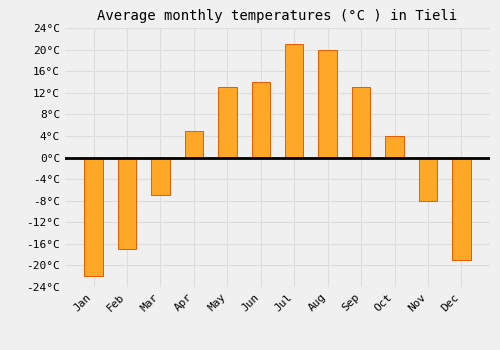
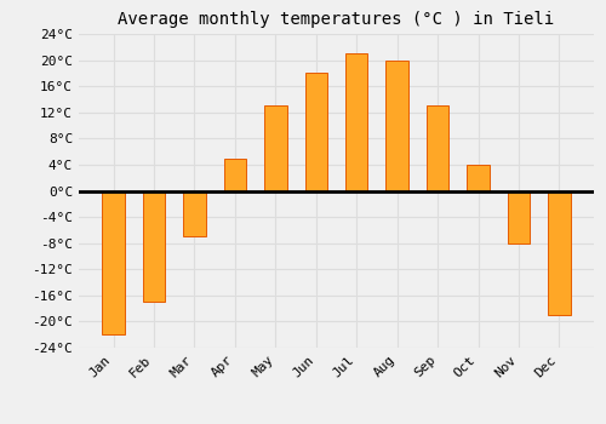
Jun: 14°C -> 18°C
